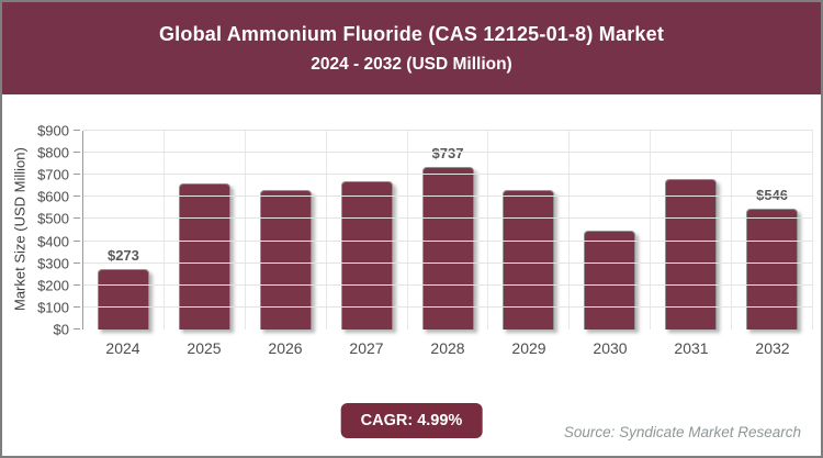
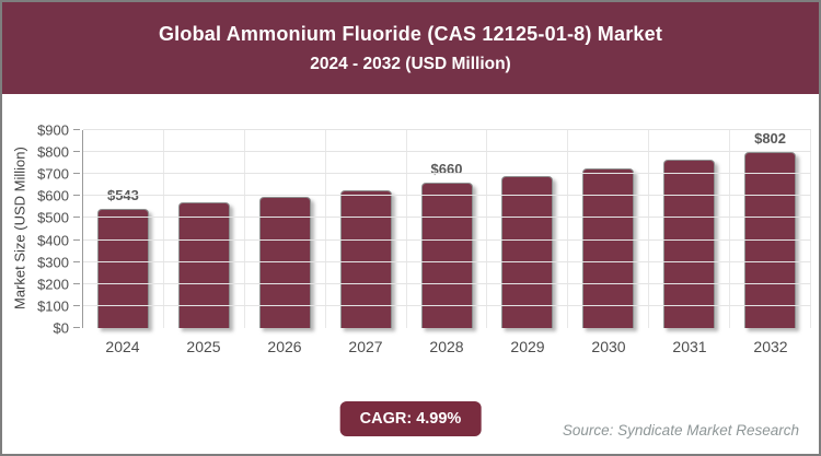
2024: $273 -> $543
2025: $660 -> $570
2026: $630 -> $600
2027: $670 -> $630
2028: $737 -> $660
2029: $630 -> $690
2030: $450 -> $730
2031: $680 -> $760
2032: $546 -> $802
